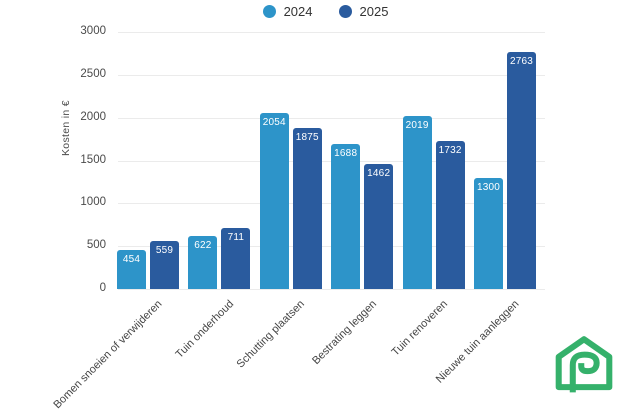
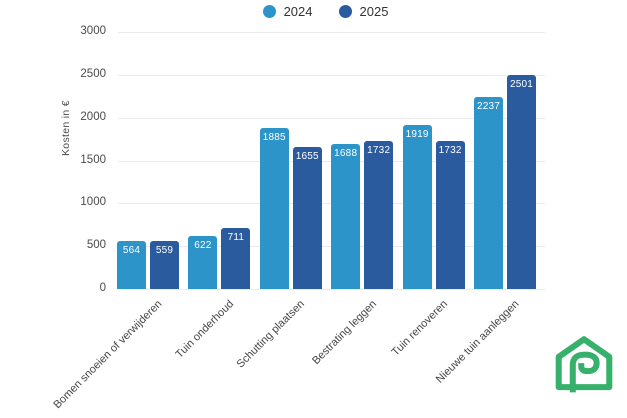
2024/Bomen snoeien of verwijderen: 454 -> 564
2024/Schutting plaatsen: 2054 -> 1885
2025/Schutting plaatsen: 1875 -> 1655
2025/Bestrating leggen: 1462 -> 1732
2024/Tuin renoveren: 2019 -> 1919
2024/Nieuwe tuin aanleggen: 1300 -> 2237
2025/Nieuwe tuin aanleggen: 2763 -> 2501
